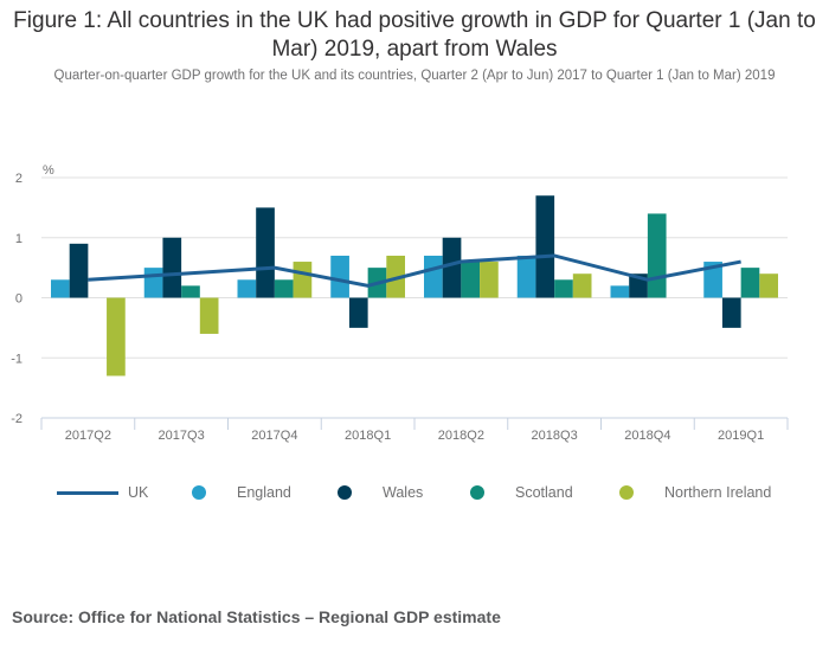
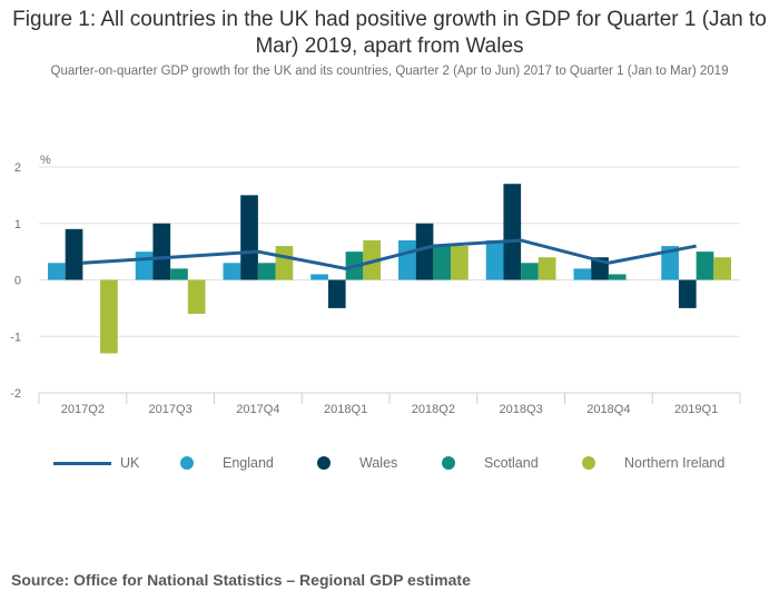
England/2018Q1: 0.7 -> 0.1
Scotland/2018Q4: 1.4 -> 0.1
